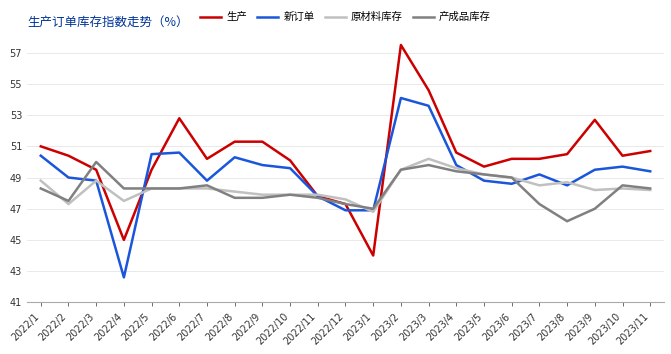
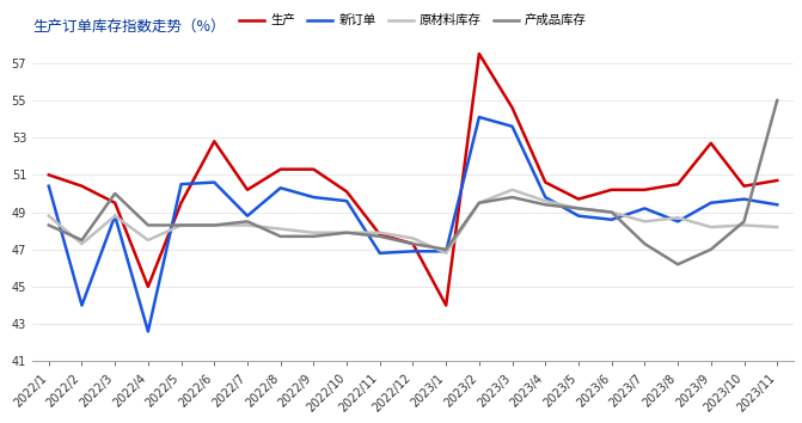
新订单/2022/2: 49.0 -> 44.0
新订单/2022/11: 47.8 -> 46.8
产成品库存/2023/11: 48.3 -> 55.0
